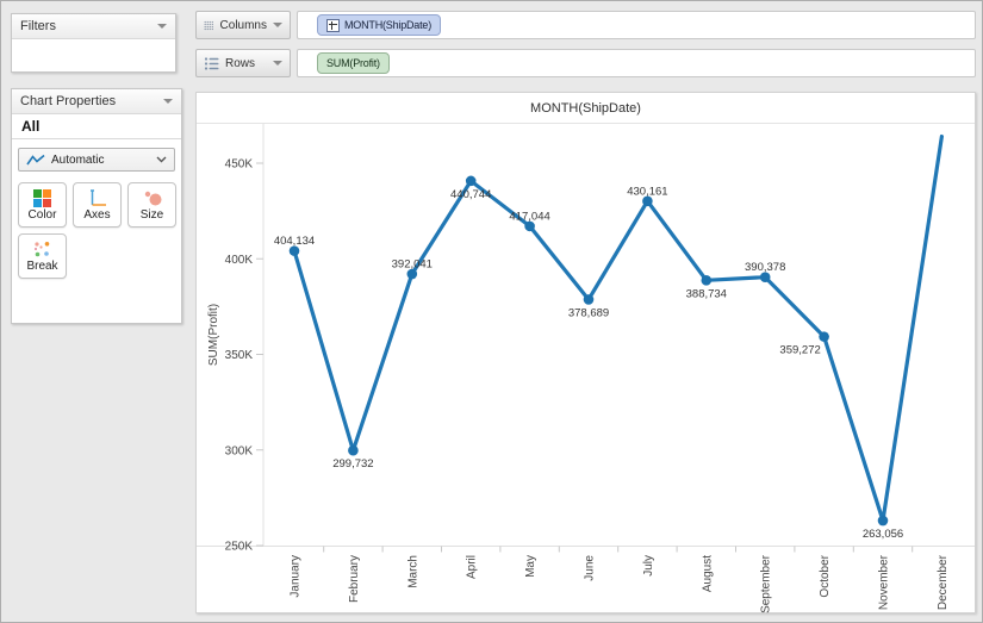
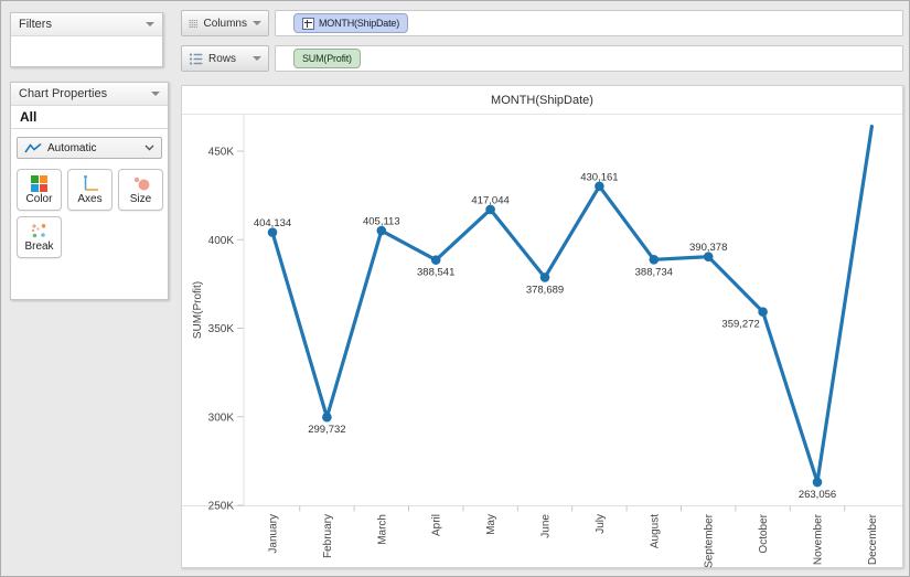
March: 392,041 -> 405,113
April: 440,744 -> 388,541
